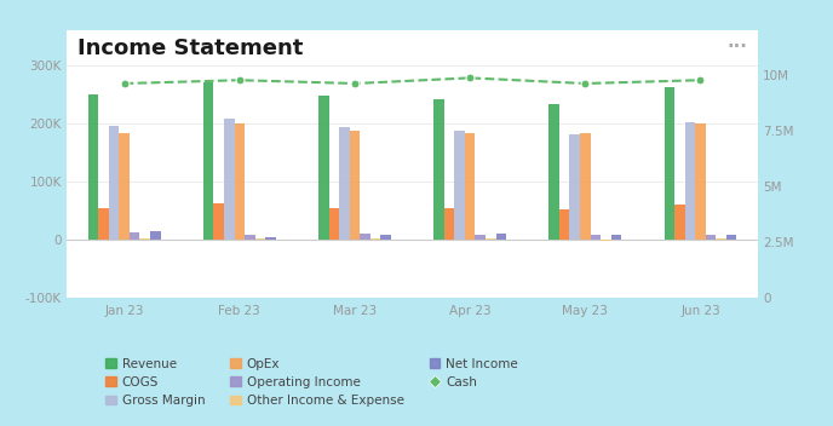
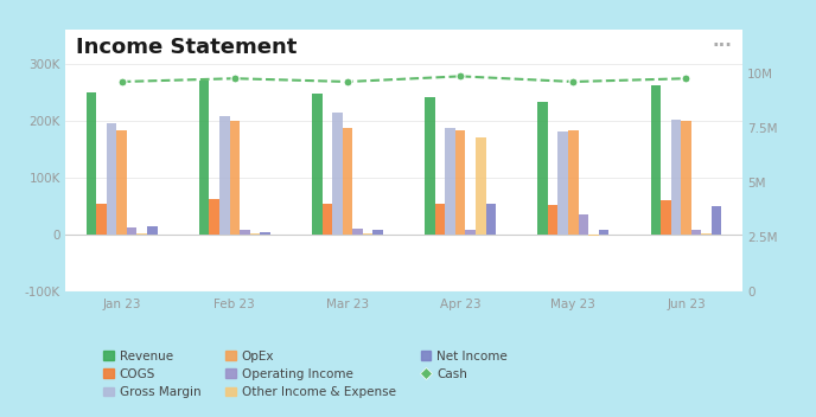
Gross Margin/Mar 23: 193K -> 215K
Other Income & Expense/Apr 23: 2K -> 170K
Net Income/Apr 23: 10K -> 55K
Operating Income/May 23: 8K -> 35K
Net Income/Jun 23: 8K -> 50K
